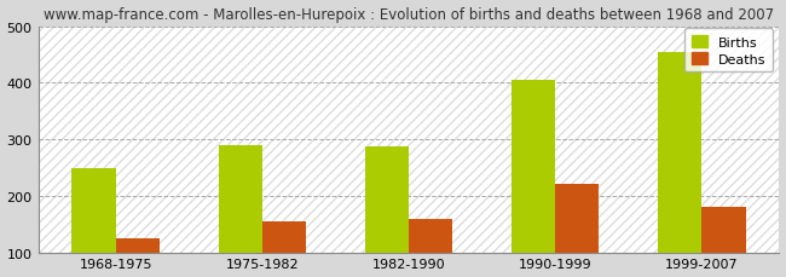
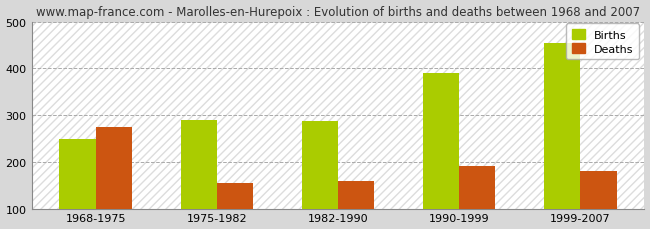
Deaths/1968-1975: 125 -> 275
Births/1990-1999: 405 -> 390
Deaths/1990-1999: 220 -> 190
